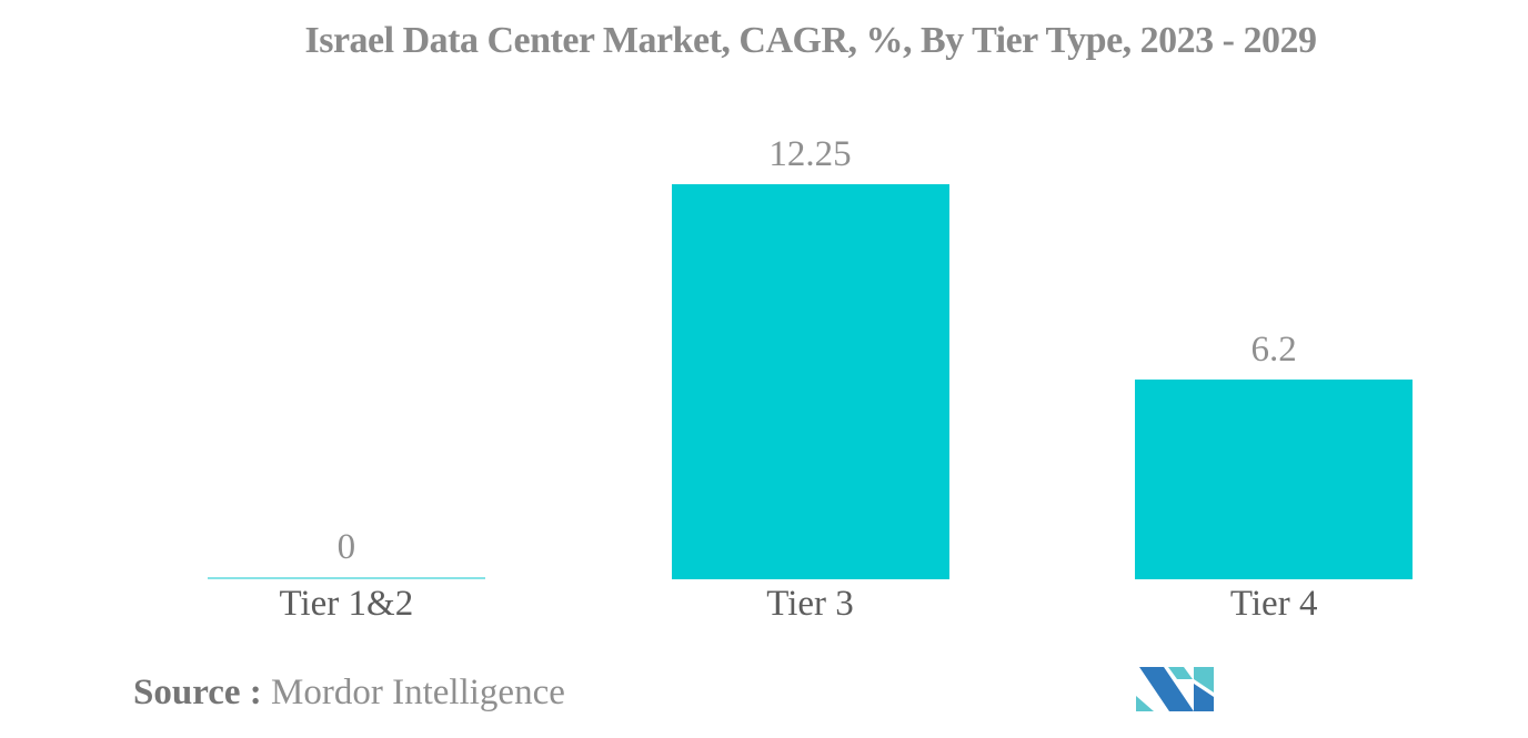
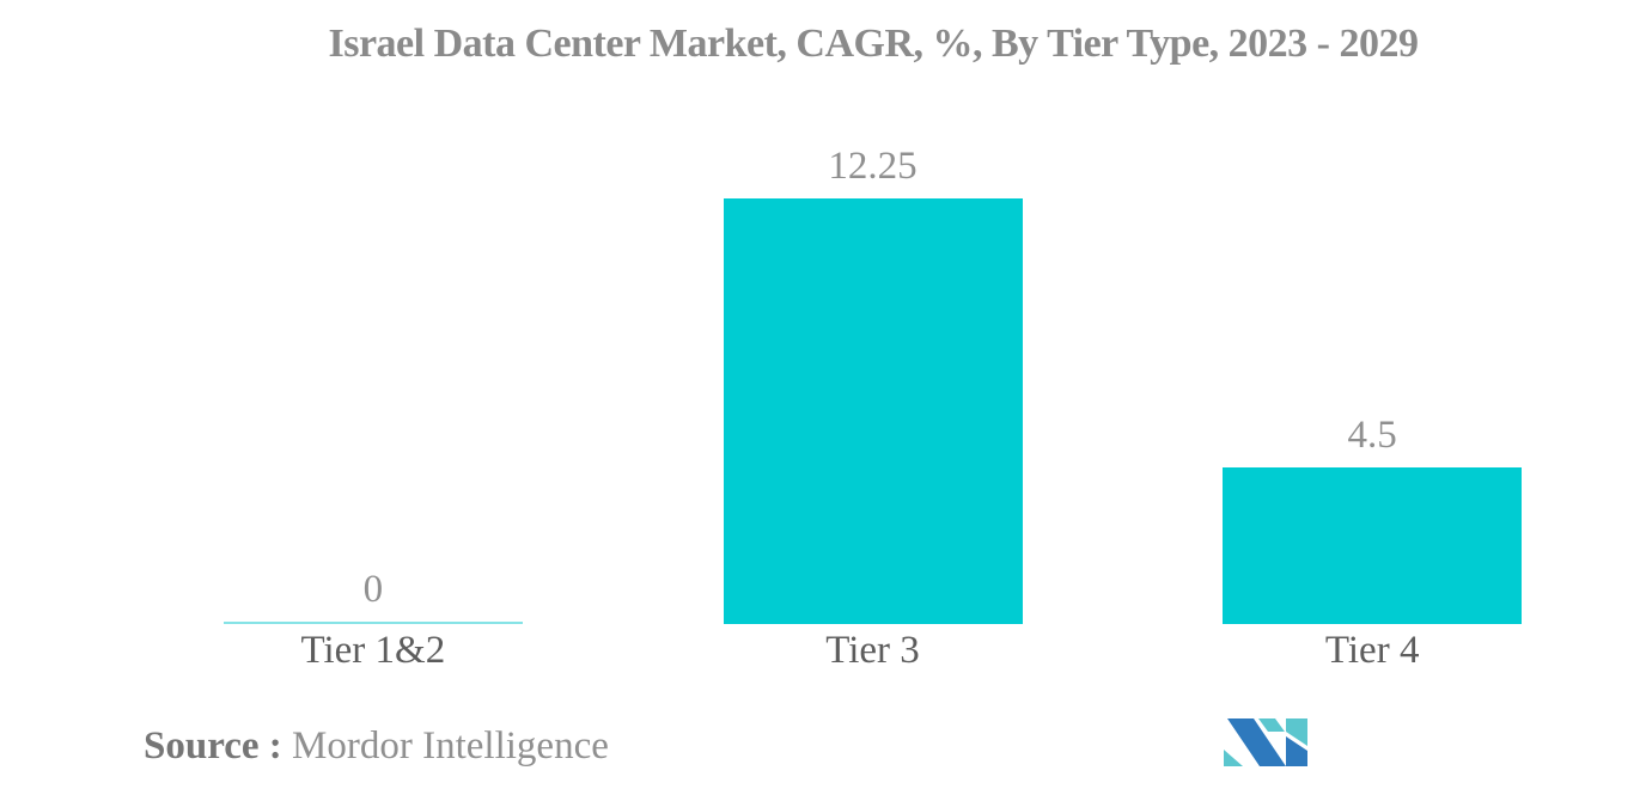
Tier 4: 6.2 -> 4.5
